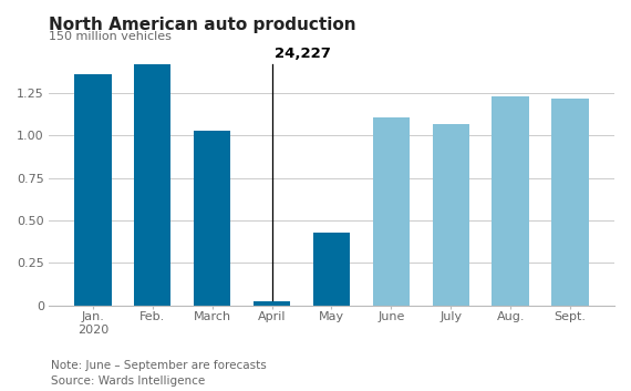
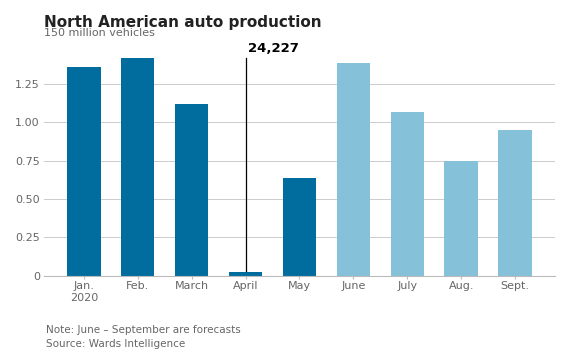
March: 1.03 -> 1.12
May: 0.43 -> 0.64
June: 1.11 -> 1.39
Aug.: 1.23 -> 0.75
Sept.: 1.22 -> 0.95
